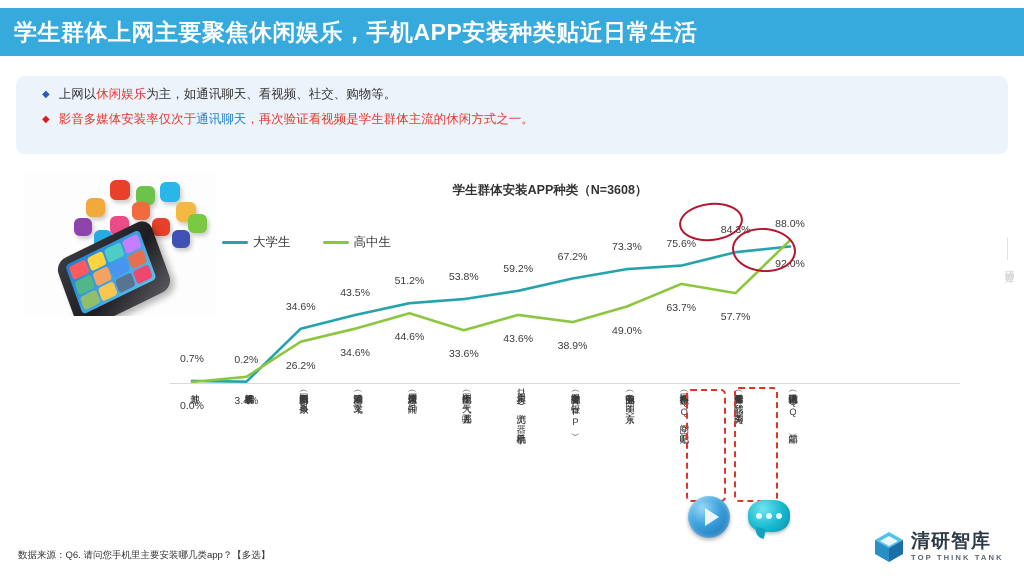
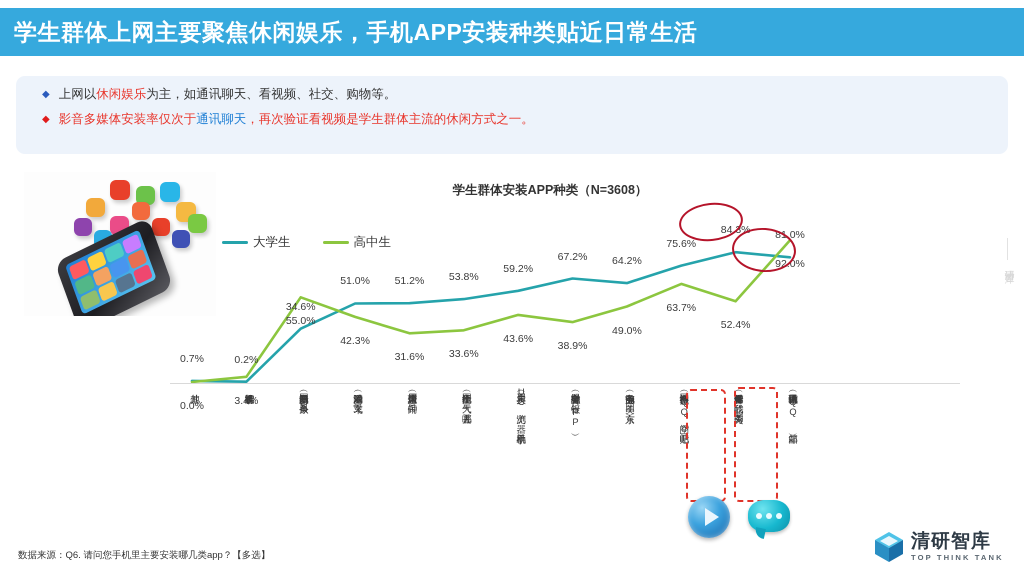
高中生/新闻资讯（网易新闻 今日头条）: 26.2% -> 55.0%
大学生/游戏（爱消除 天天飞车）: 43.5% -> 51.0%
高中生/游戏（爱消除 天天飞车）: 34.6% -> 42.3%
高中生/个人信息管理（日历 闹钟）: 44.6% -> 31.6%
大学生/电子商务（淘宝 美团 京东）: 73.3% -> 64.2%
高中生/影音多媒体（爱奇艺 酷我 美图秀秀）: 57.7% -> 52.4%
大学生/通讯聊天（微信 QQ 邮箱）: 88.0% -> 81.0%
